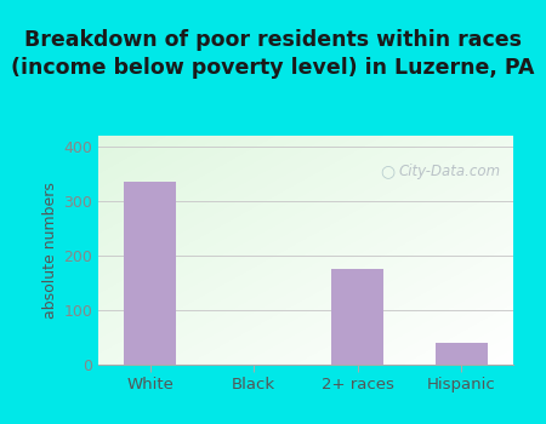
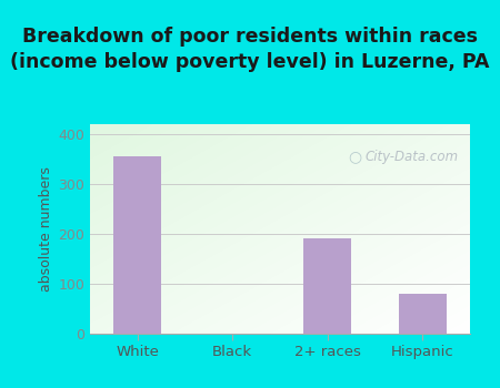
White: 335 -> 355
2+ races: 175 -> 190
Hispanic: 40 -> 80
